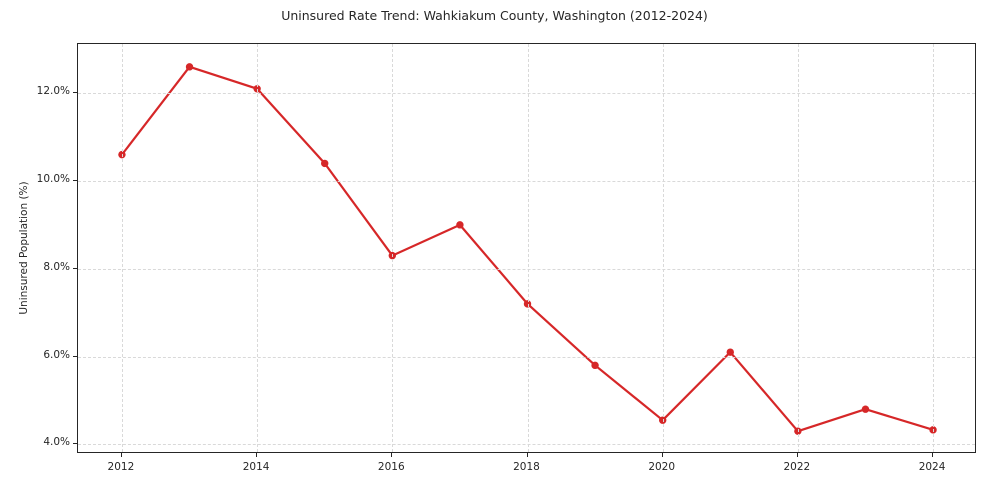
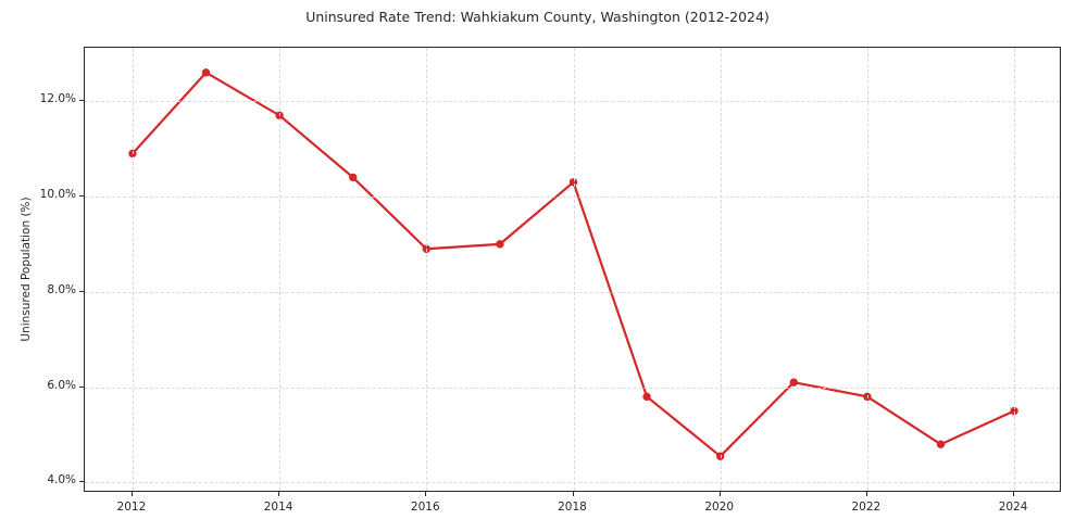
2012: 10.6% -> 10.9%
2014: 12.1% -> 11.7%
2016: 8.3% -> 8.9%
2018: 7.2% -> 10.3%
2022: 4.3% -> 5.8%
2024: 4.3% -> 5.5%
